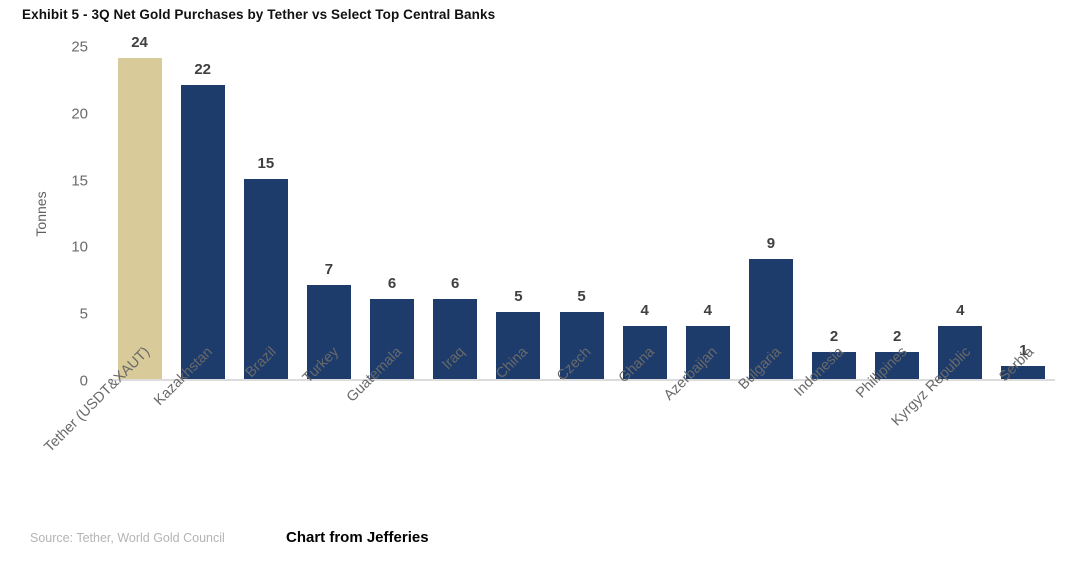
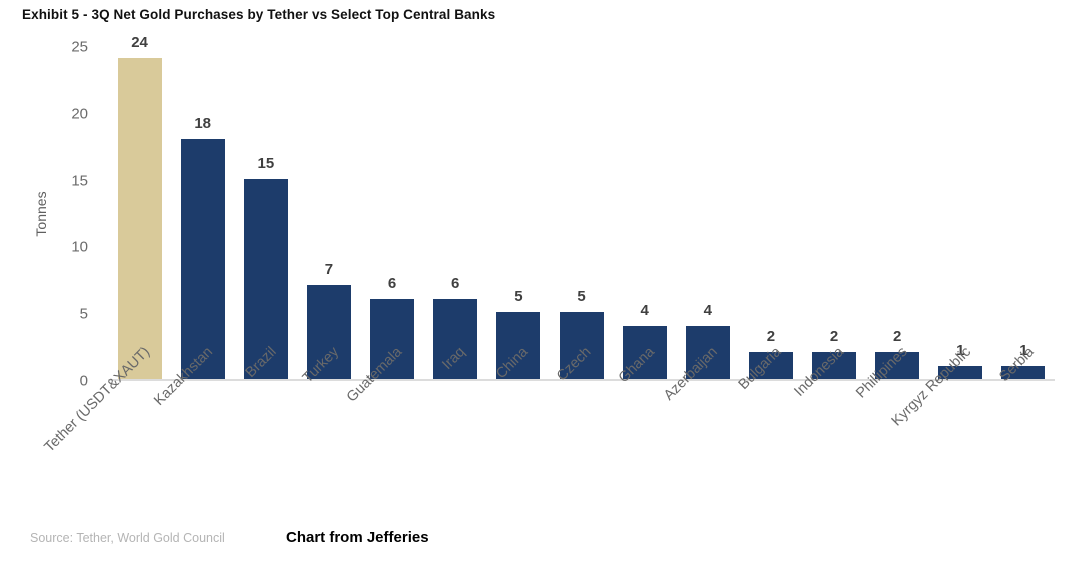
Kazakhstan: 22 -> 18
Bulgaria: 9 -> 2
Kyrgyz Republic: 4 -> 1
